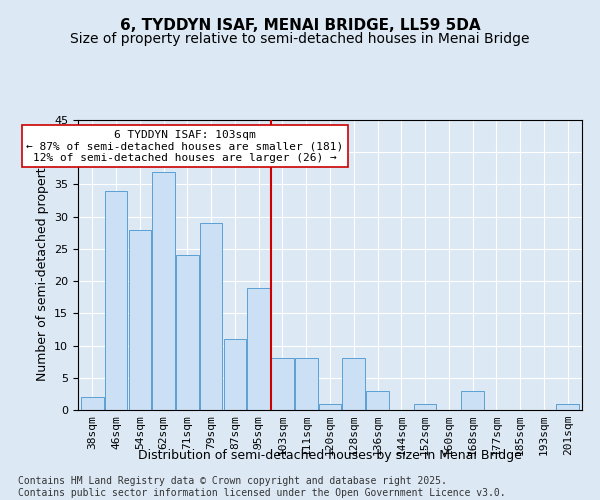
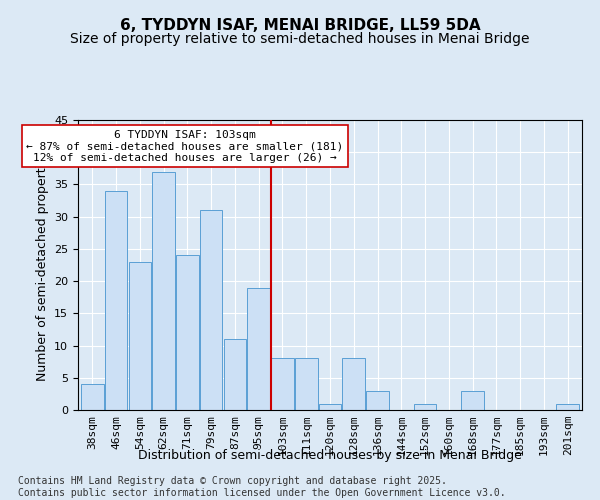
38sqm: 2 -> 4
54sqm: 28 -> 23
79sqm: 29 -> 31
